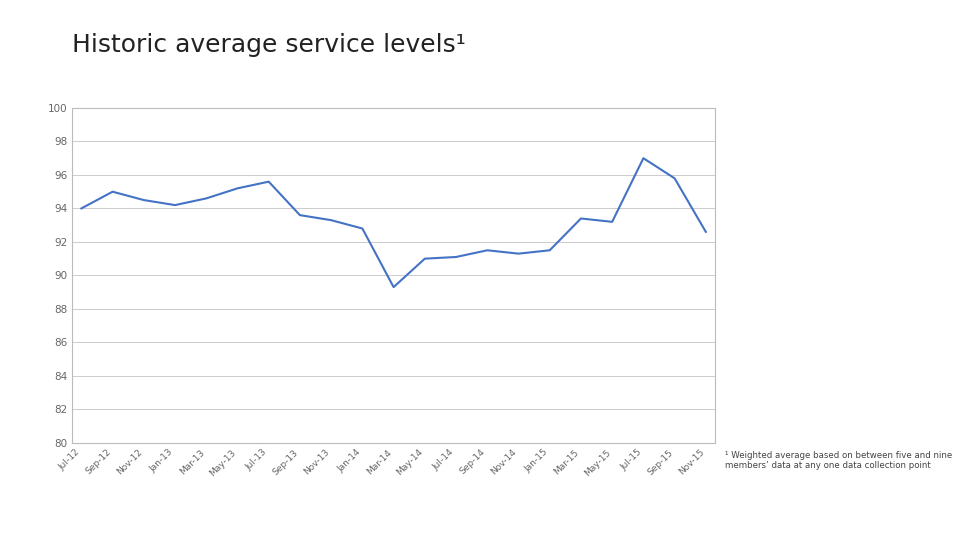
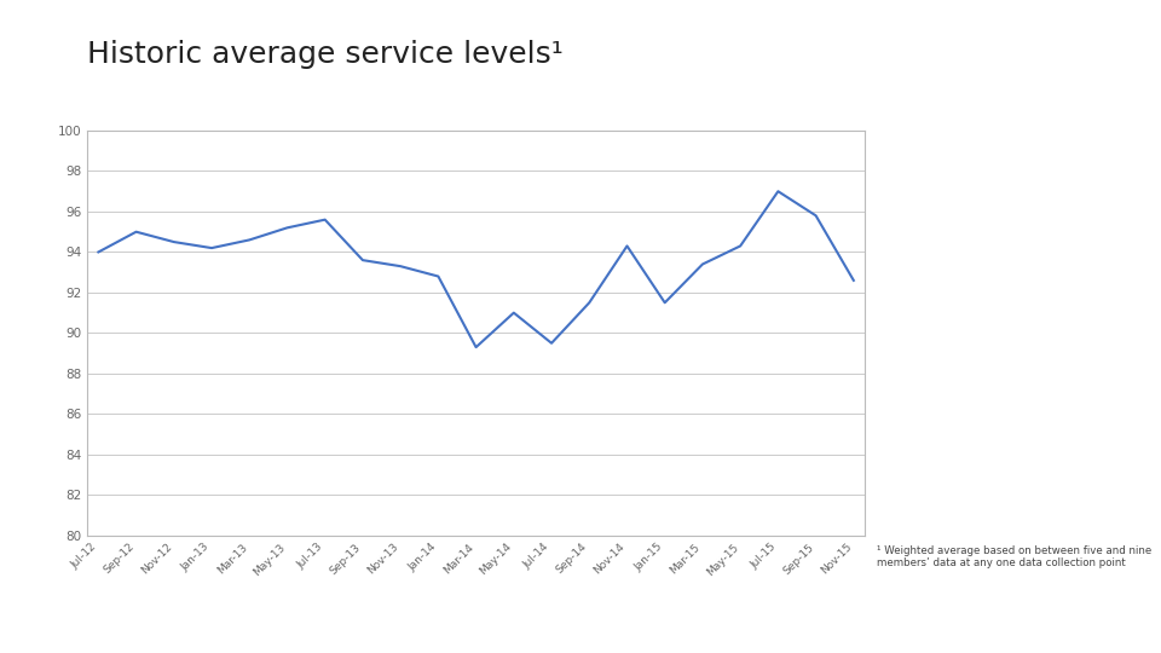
Jul-14: 91.1 -> 89.5
Nov-14: 91.3 -> 94.3
May-15: 93.2 -> 94.3
